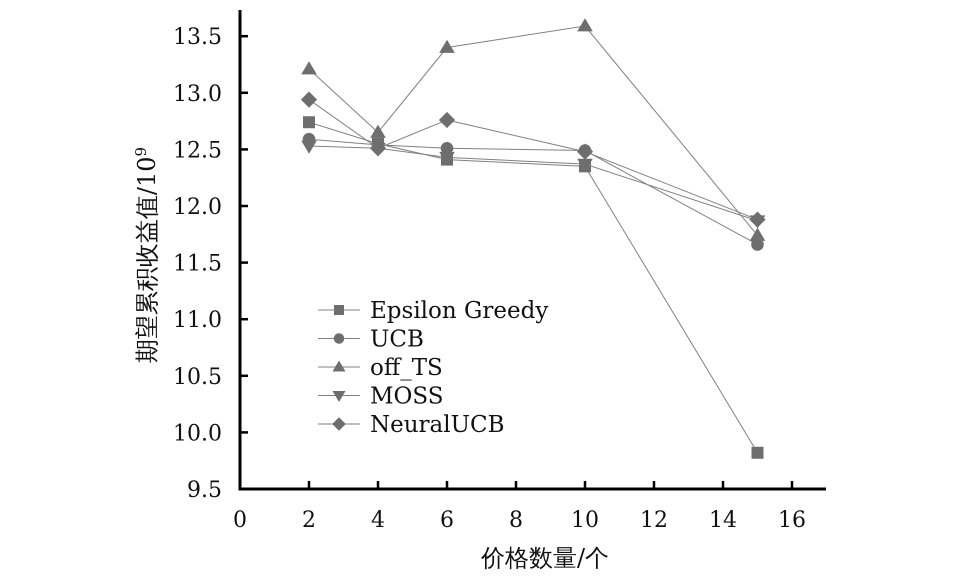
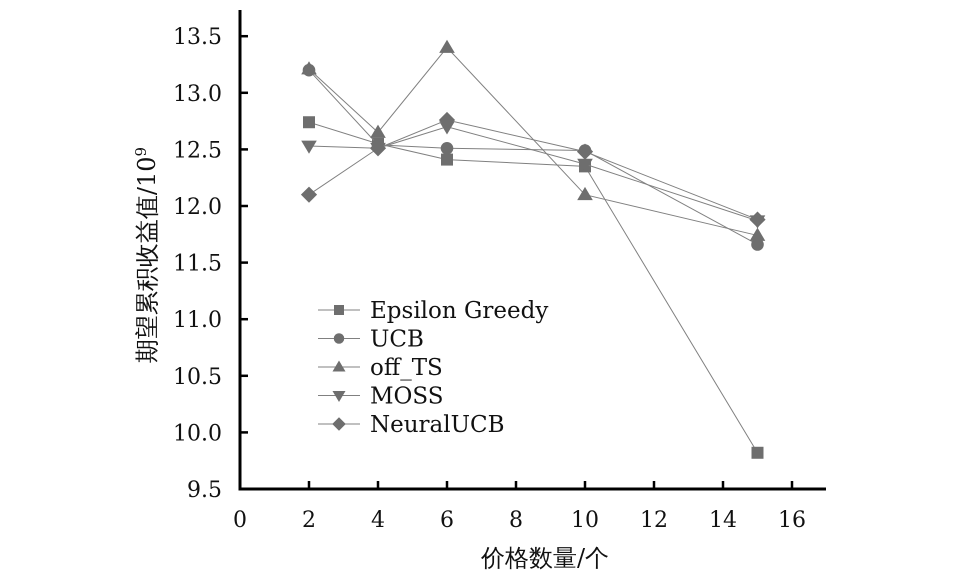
UCB/2: 12.6 -> 13.2
NeuralUCB/2: 12.9 -> 12.1
MOSS/6: 12.4 -> 12.7
off_TS/10: 13.6 -> 12.1
